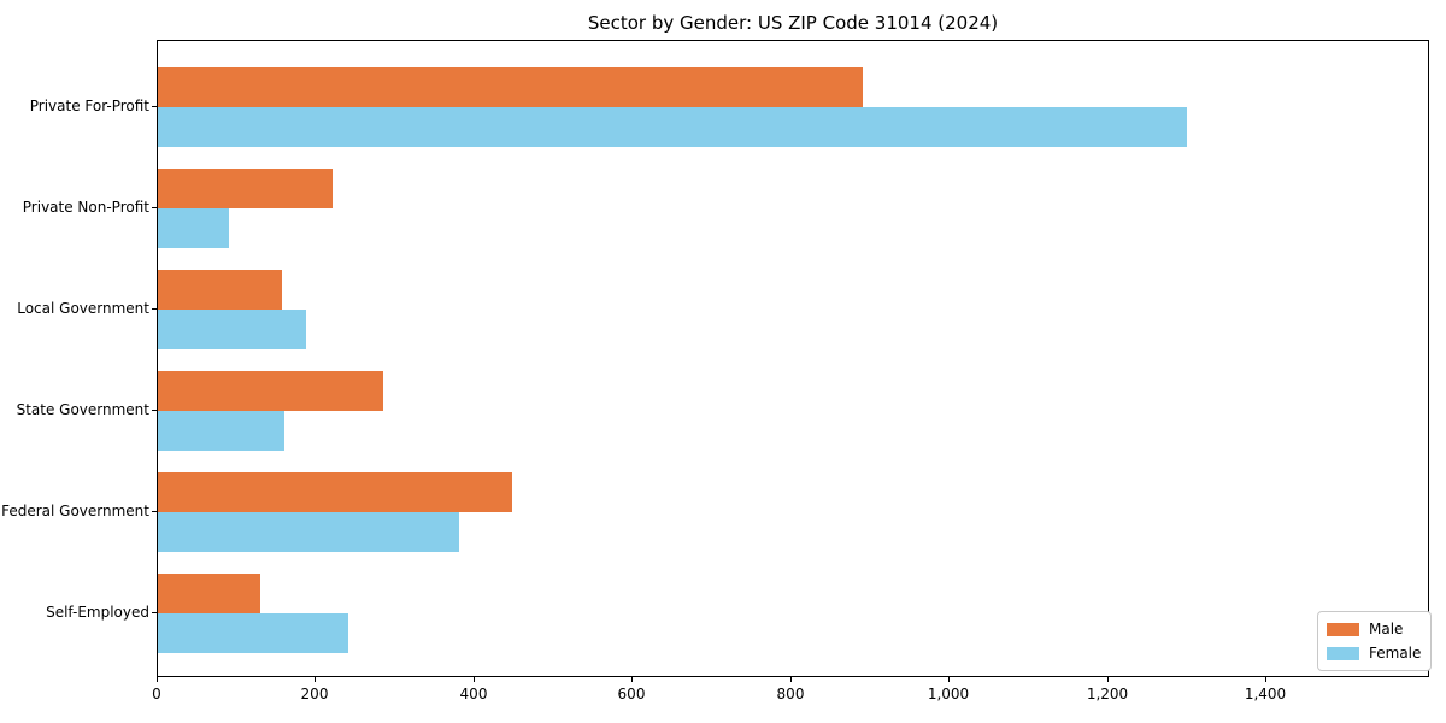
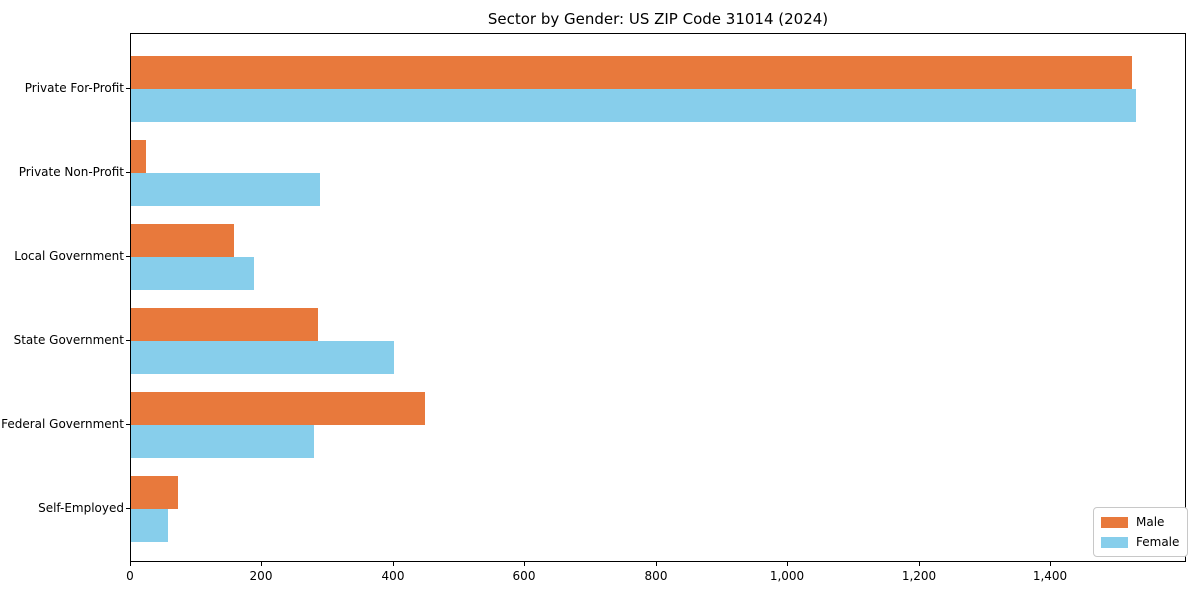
Male/Private For-Profit: 890 -> 1520
Female/Private For-Profit: 1300 -> 1530
Male/Private Non-Profit: 220 -> 20
Female/Private Non-Profit: 90 -> 290
Female/State Government: 160 -> 400
Female/Federal Government: 380 -> 280
Male/Self-Employed: 130 -> 70
Female/Self-Employed: 240 -> 60
